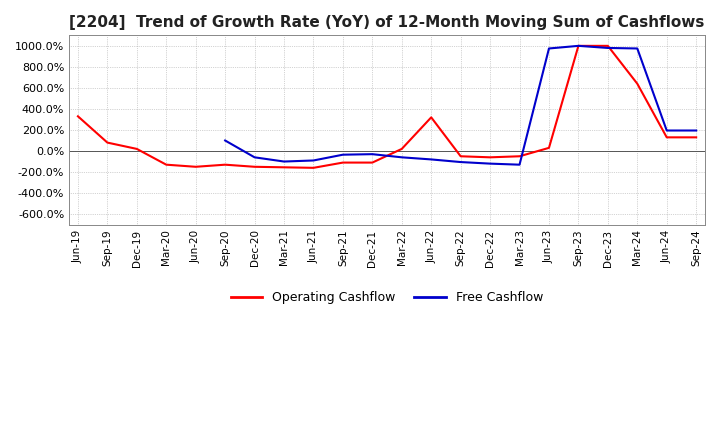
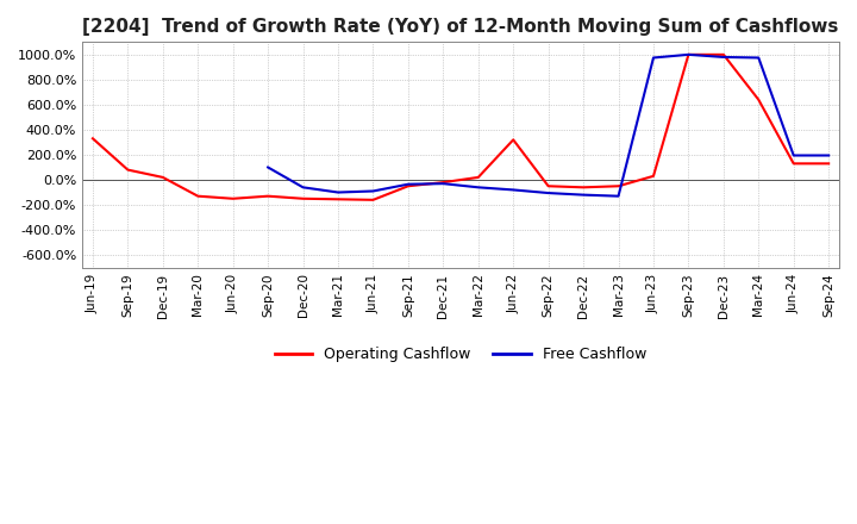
Operating Cashflow/Sep-21: -110% -> -50%
Operating Cashflow/Dec-21: -110% -> -20%
